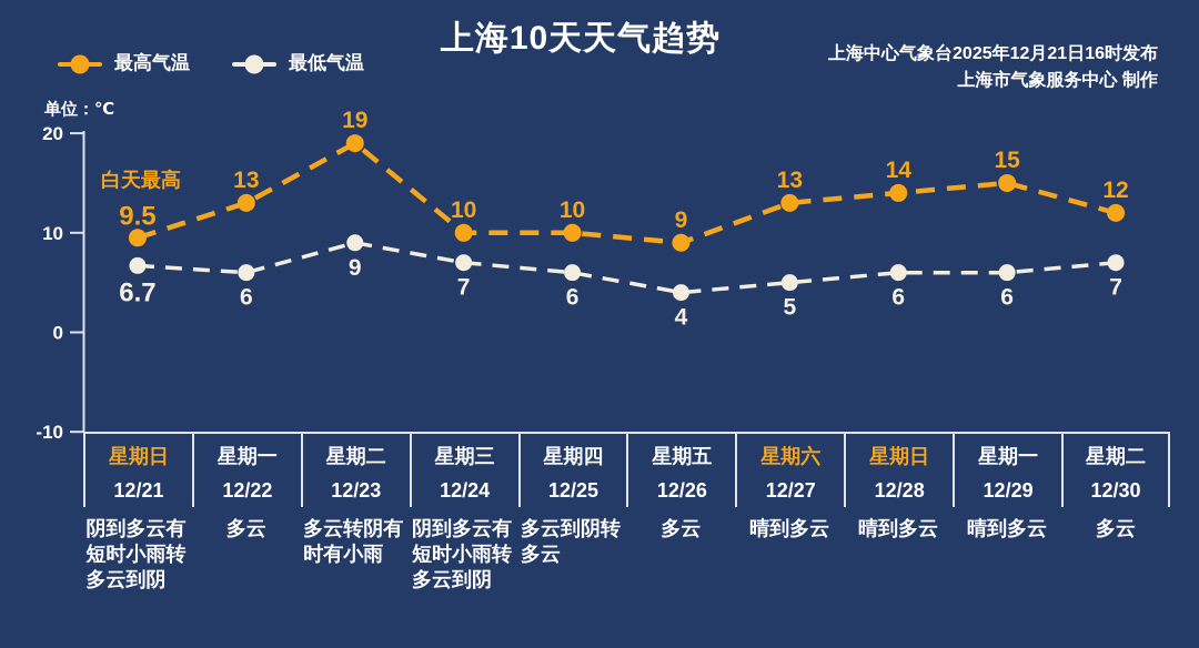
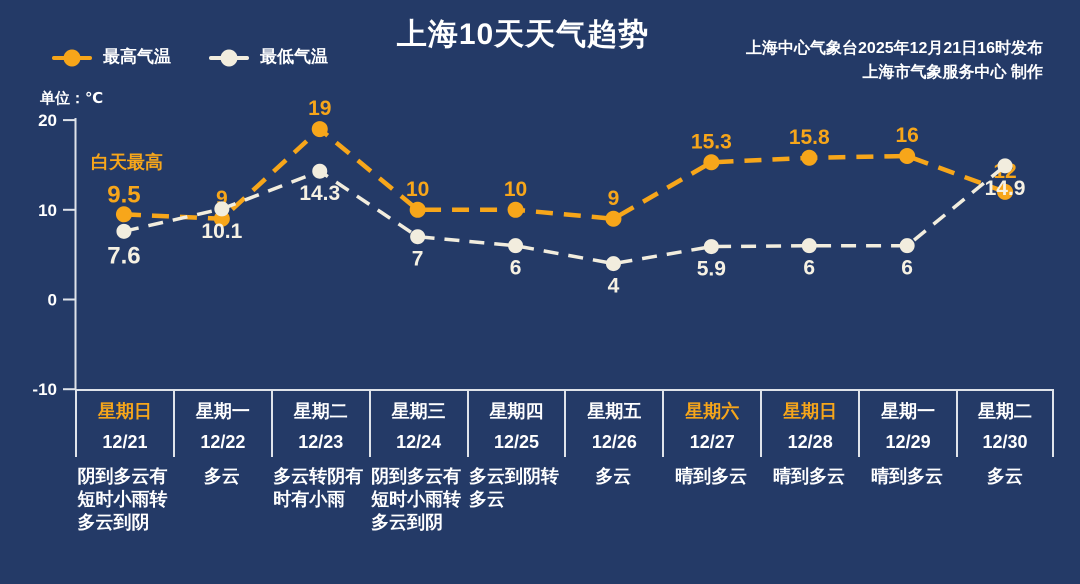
最低气温/12/21: 6.7 -> 7.6
最高气温/12/22: 13 -> 9
最低气温/12/22: 6 -> 10.1
最低气温/12/23: 9 -> 14.3
最高气温/12/27: 13 -> 15.3
最低气温/12/27: 5 -> 5.9
最高气温/12/28: 14 -> 15.8
最高气温/12/29: 15 -> 16
最低气温/12/30: 7 -> 14.9
